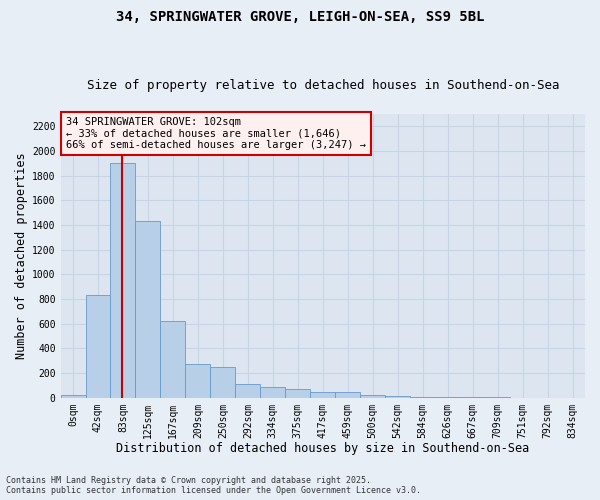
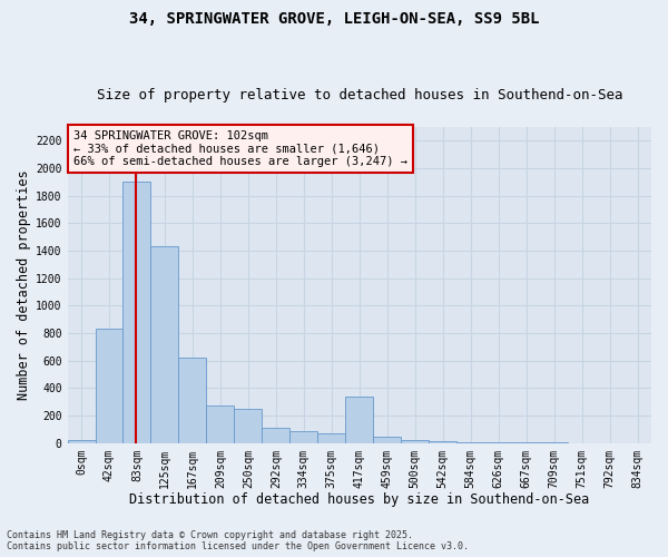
417sqm: 40 -> 340
